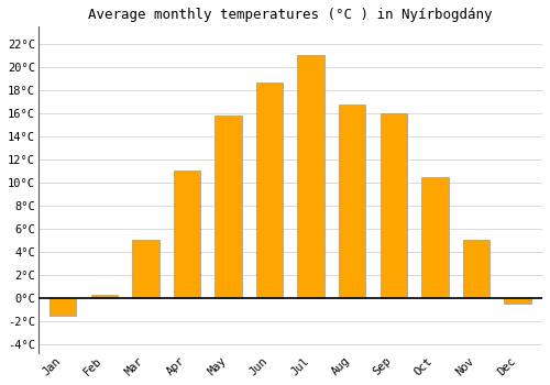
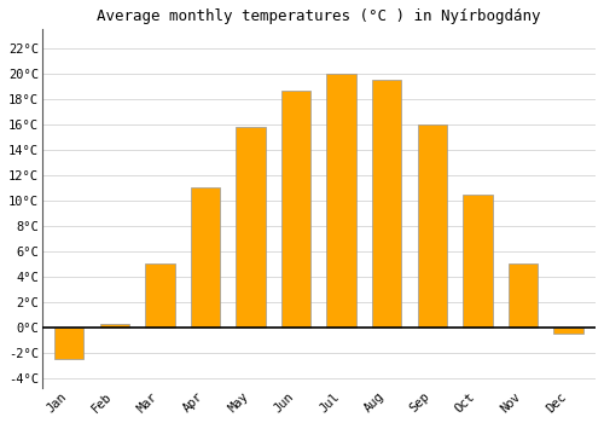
Jan: -1.5°C -> -2.5°C
Jul: 21.0°C -> 20.0°C
Aug: 16.7°C -> 19.5°C
